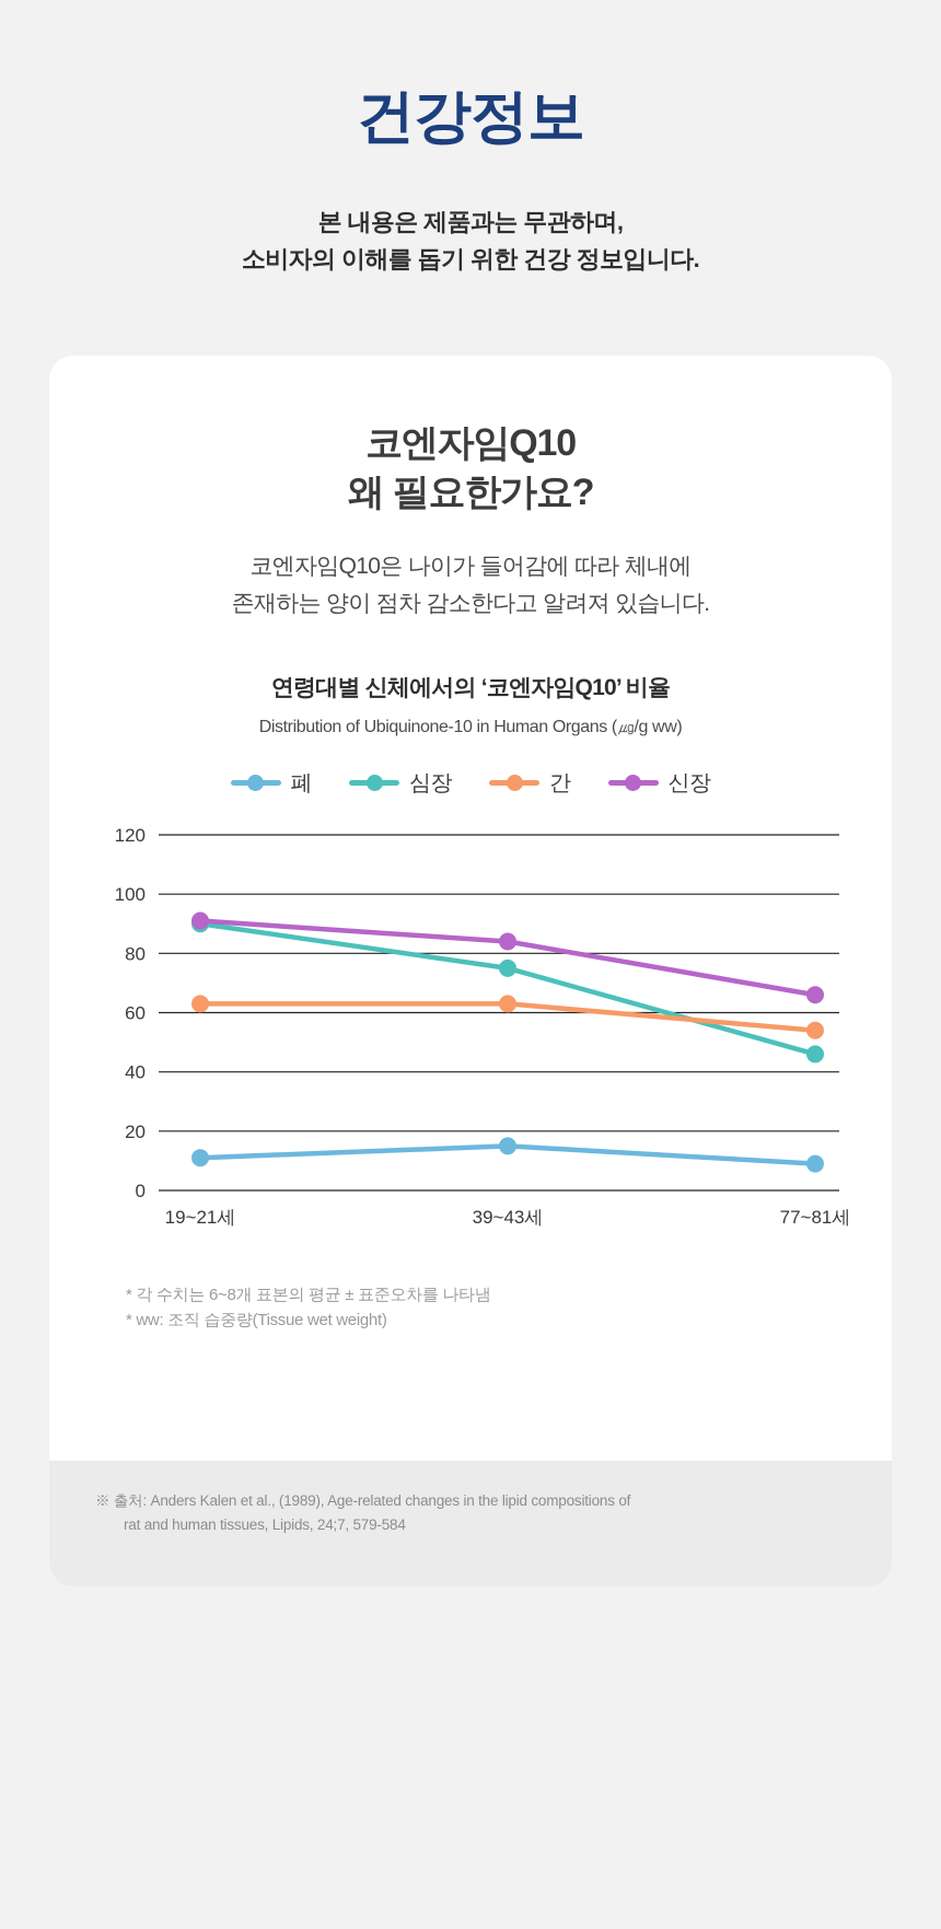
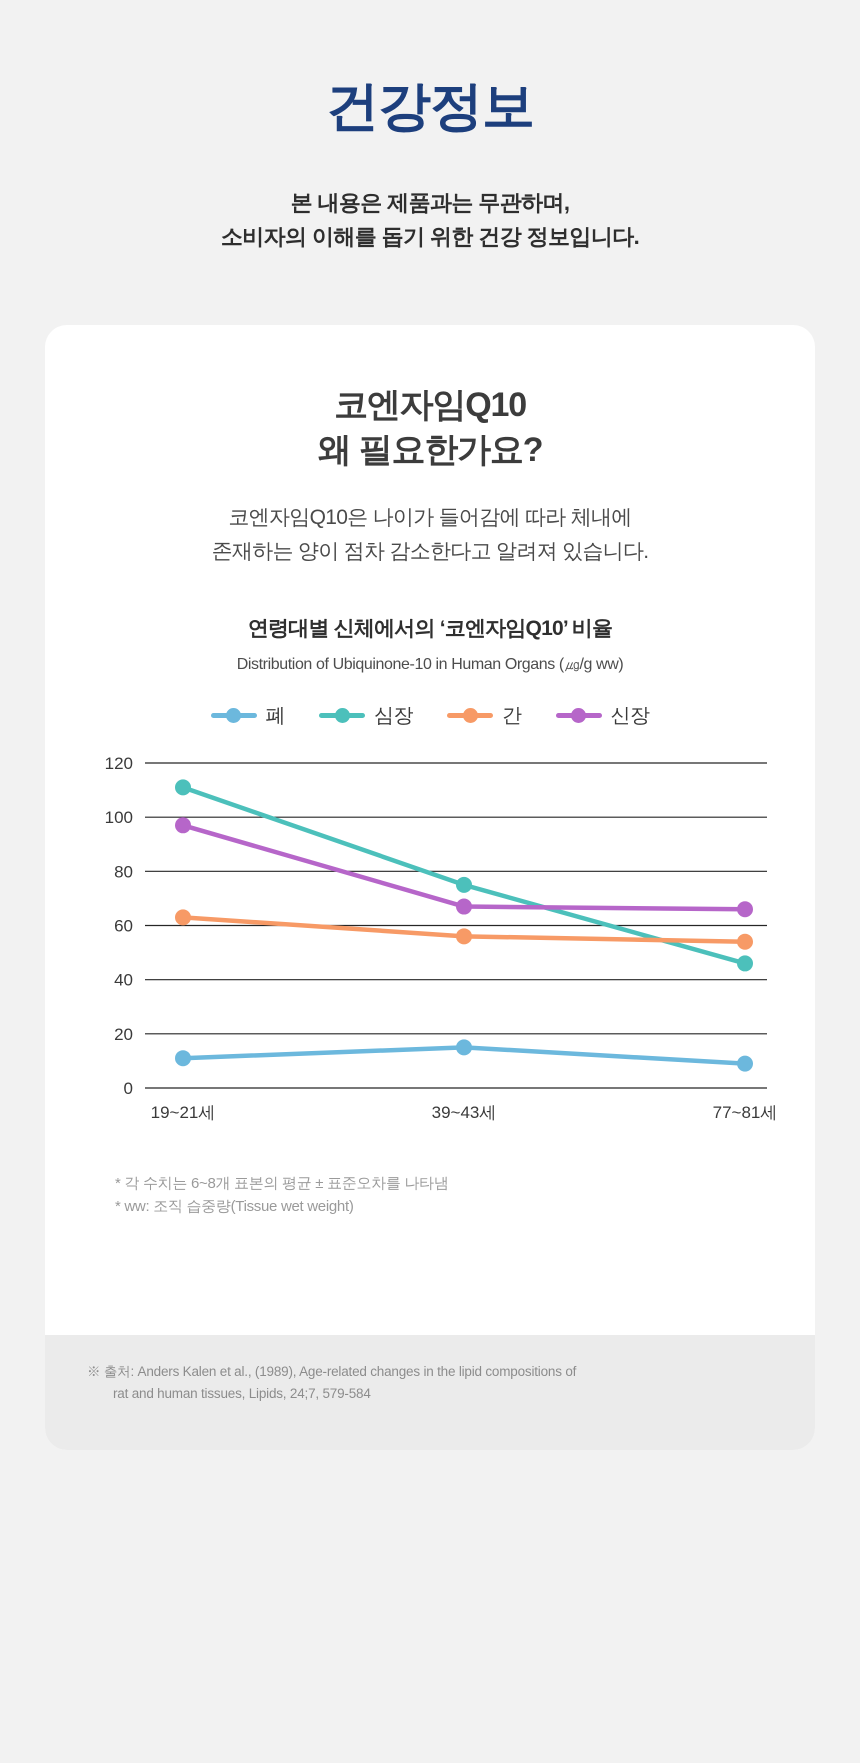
심장/19~21세: 90 -> 111
신장/19~21세: 91 -> 97
간/39~43세: 63 -> 56
신장/39~43세: 84 -> 67
